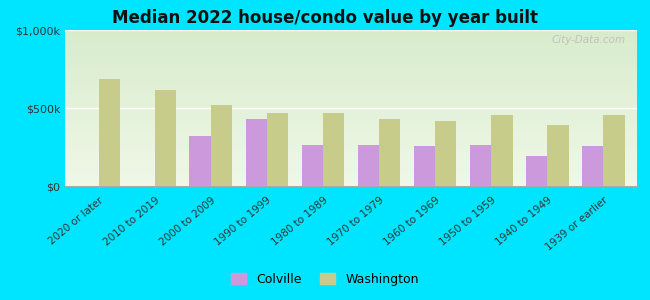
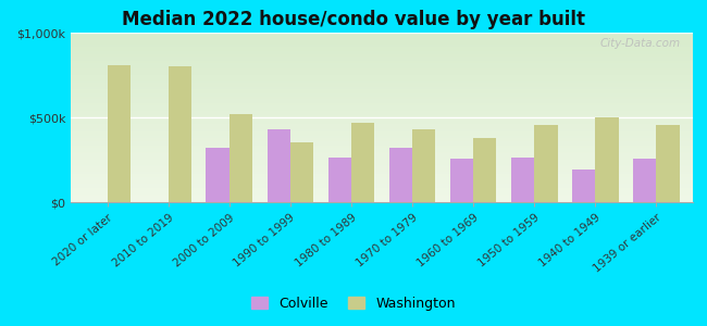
Washington/2020 or later: $680k -> $810k
Washington/2010 to 2019: $620k -> $800k
Washington/1990 to 1999: $460k -> $350k
Colville/1970 to 1979: $260k -> $320k
Washington/1960 to 1969: $420k -> $380k
Washington/1940 to 1949: $390k -> $500k
